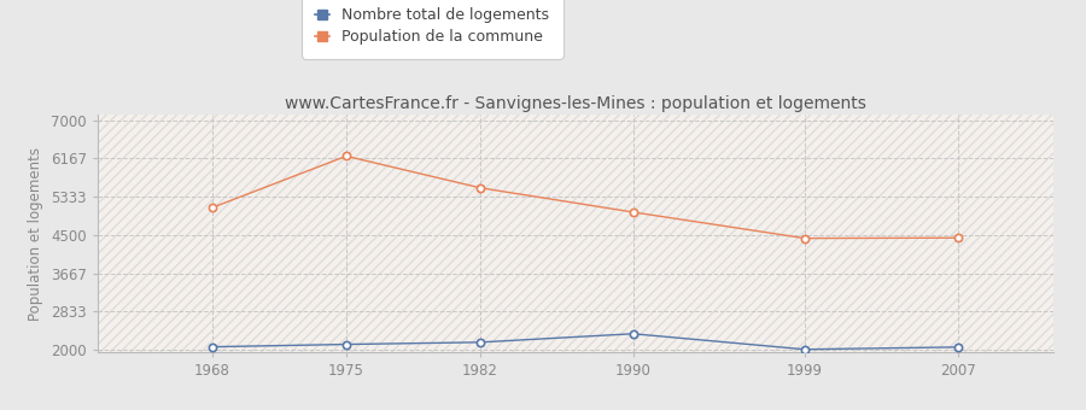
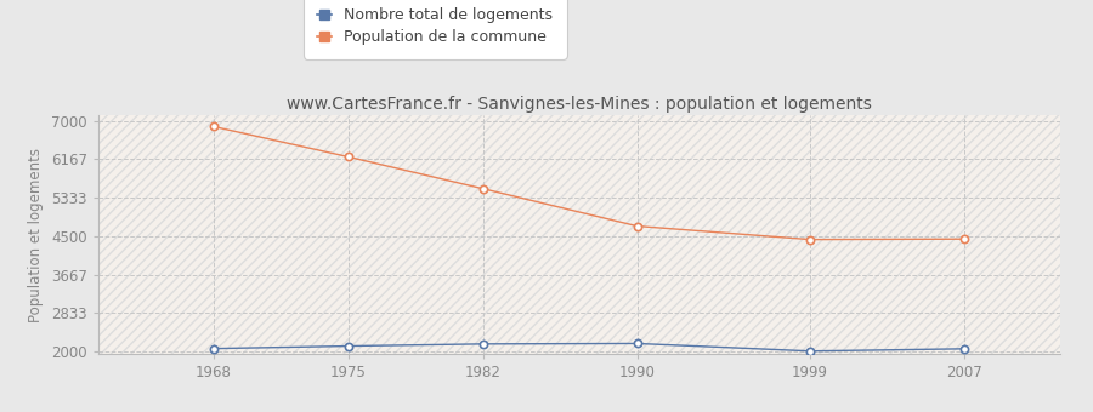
Population de la commune/1968: 5100 -> 6880
Population de la commune/1990: 5000 -> 4720
Nombre total de logements/1990: 2350 -> 2180
